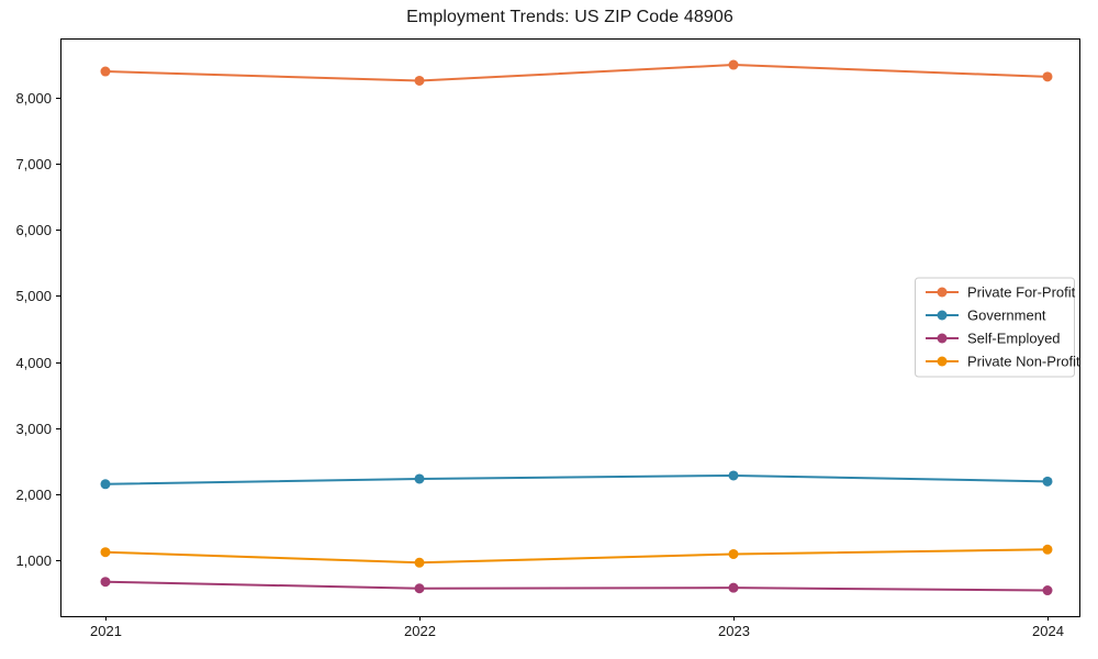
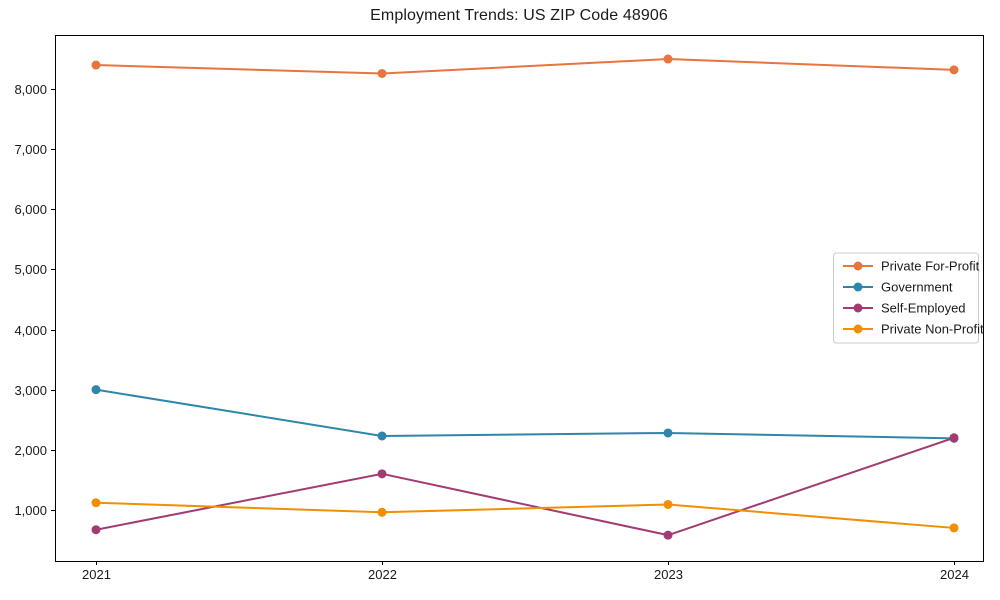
Government/2021: 2200 -> 3000
Self-Employed/2022: 600 -> 1600
Self-Employed/2024: 500 -> 2200
Private Non-Profit/2024: 1200 -> 700
